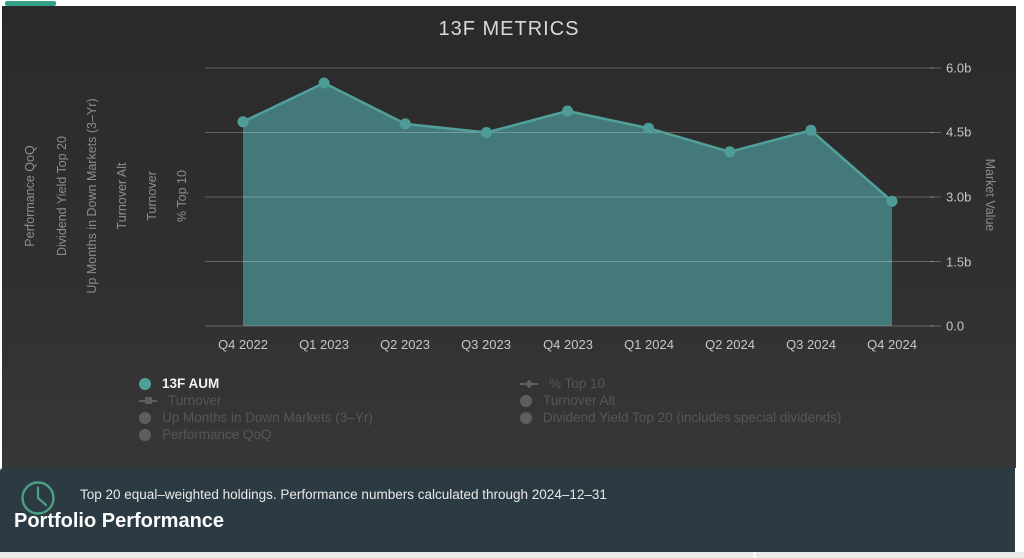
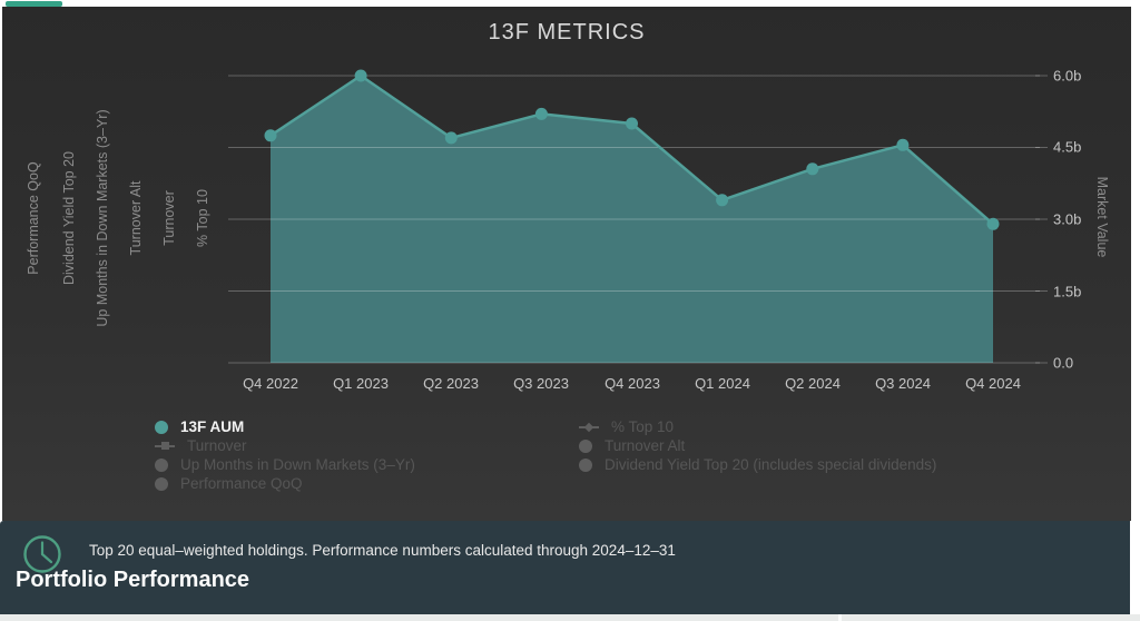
Q1 2023: 5.7b -> 6.0b
Q3 2023: 4.5b -> 5.2b
Q1 2024: 4.6b -> 3.4b
